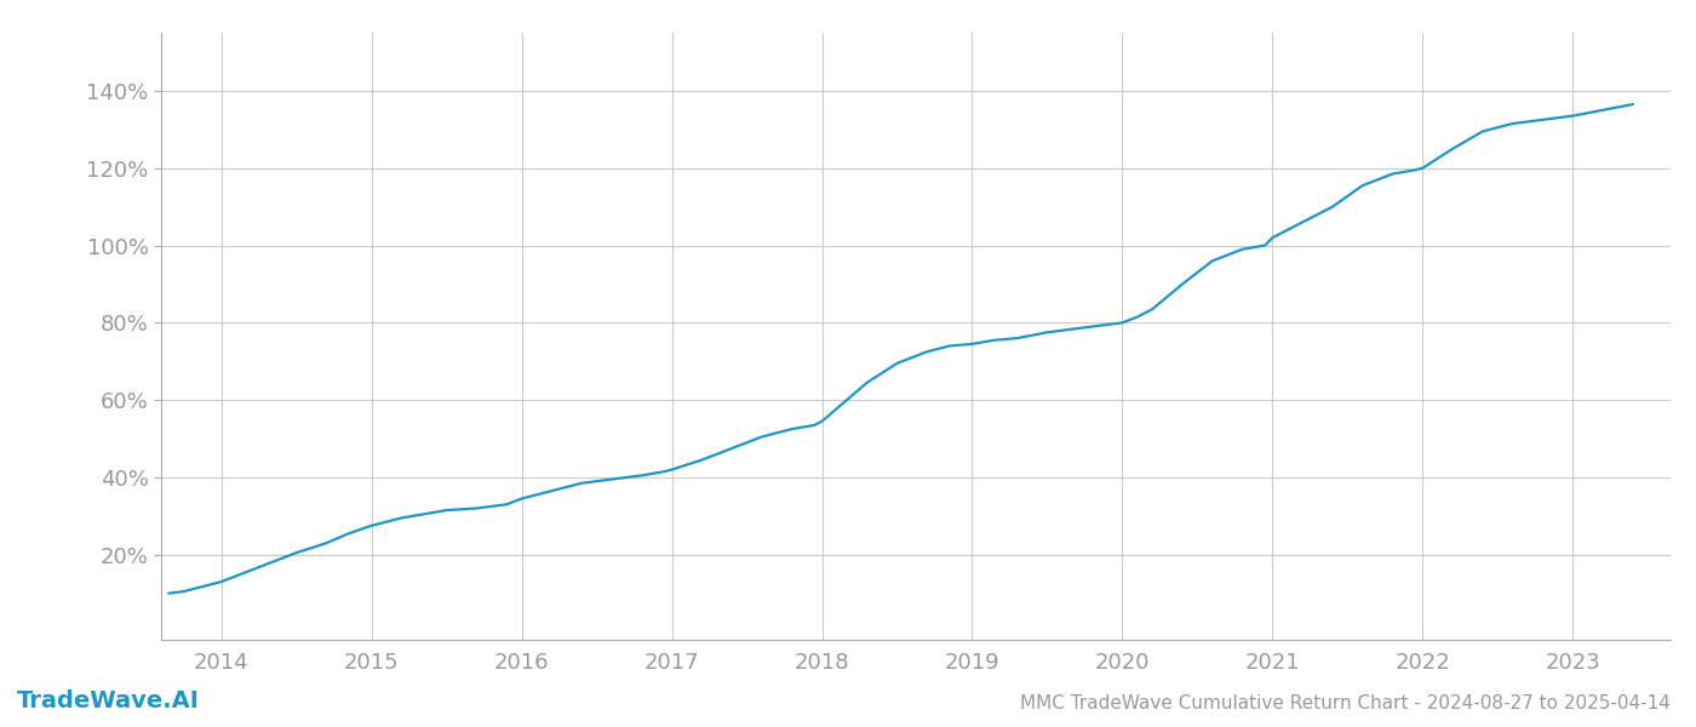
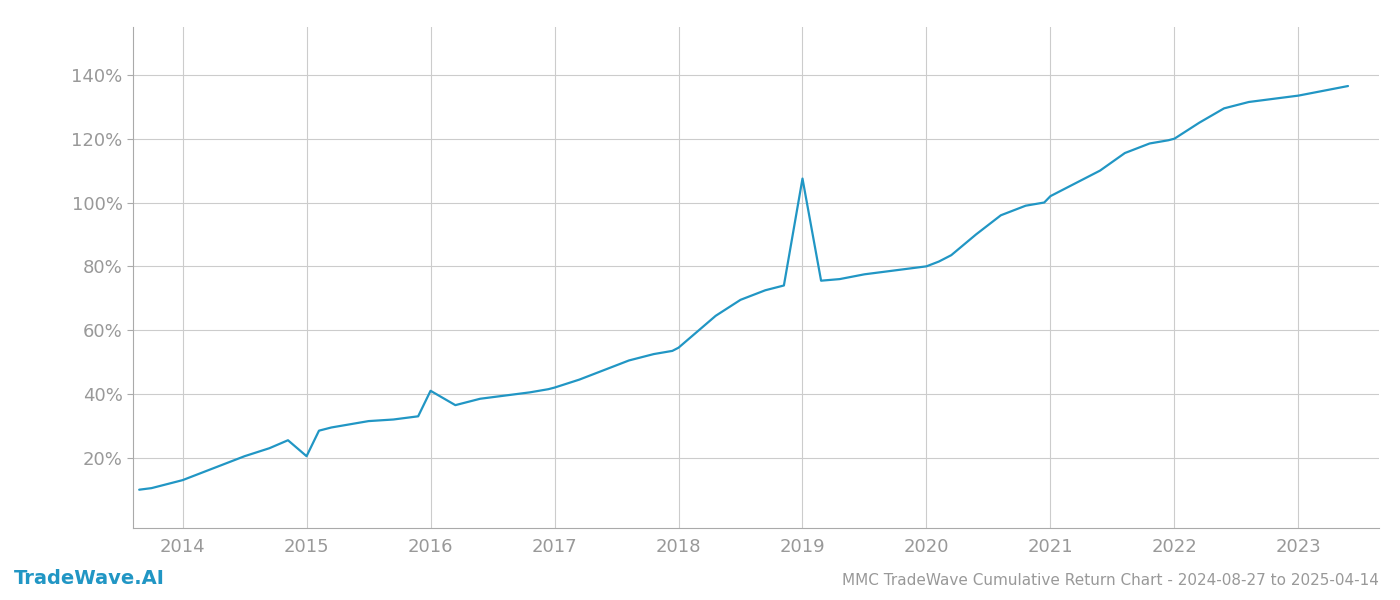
2015: 27.5% -> 20.5%
2016: 34.5% -> 41.0%
2019: 74.5% -> 107.5%
